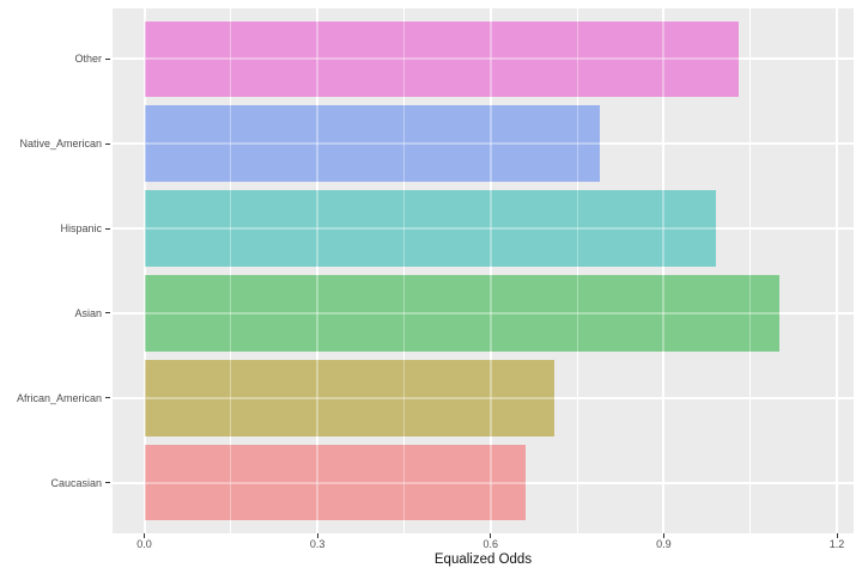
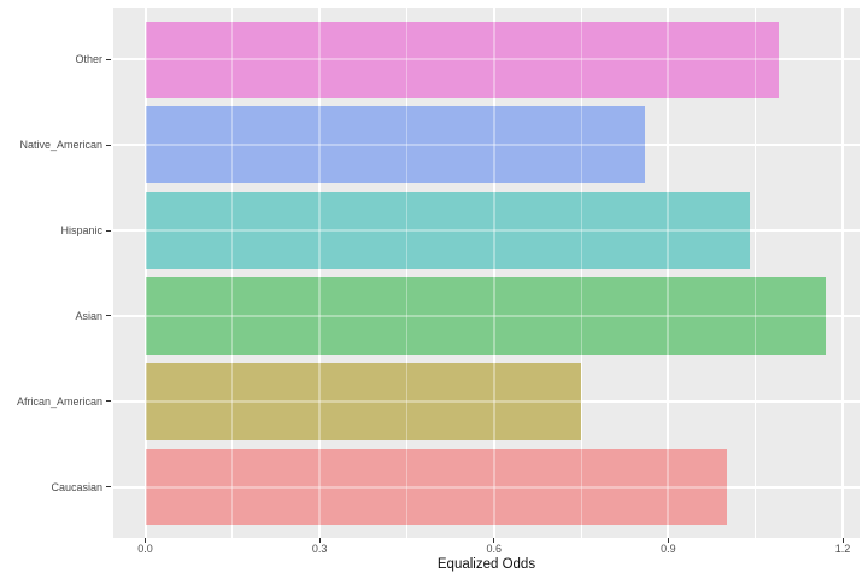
Other: 1.03 -> 1.09
Native_American: 0.79 -> 0.86
Hispanic: 0.99 -> 1.04
Asian: 1.10 -> 1.17
African_American: 0.71 -> 0.75
Caucasian: 0.66 -> 1.00
